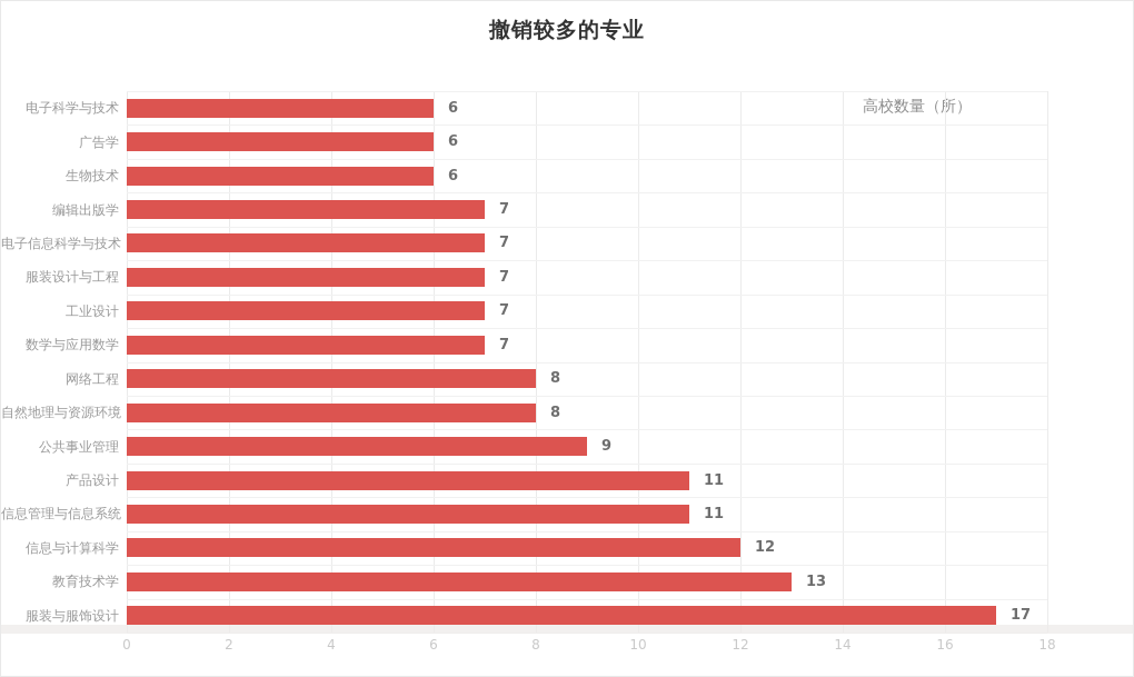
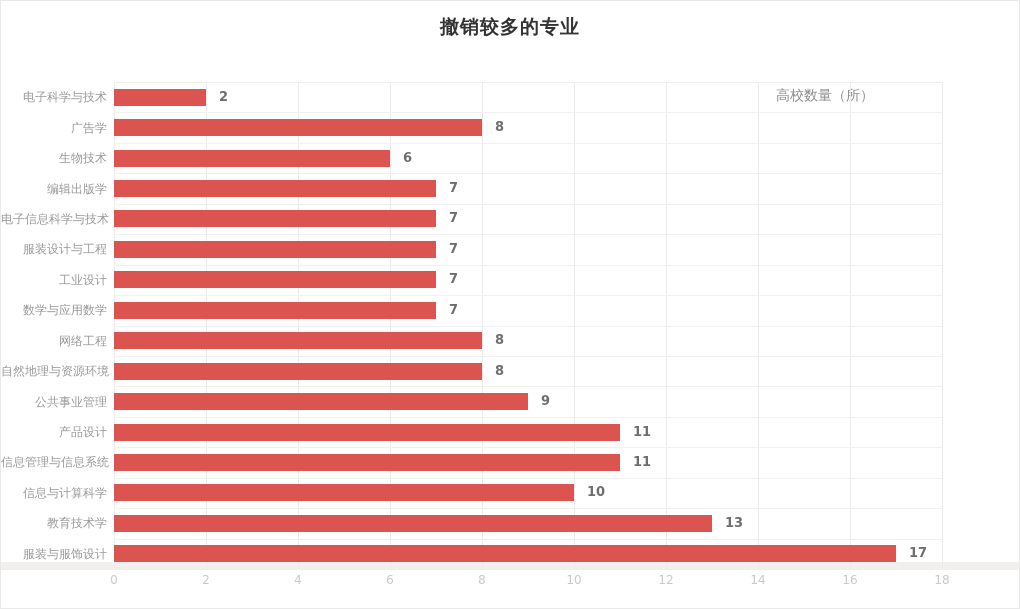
电子科学与技术: 6 -> 2
广告学: 6 -> 8
信息与计算科学: 12 -> 10
